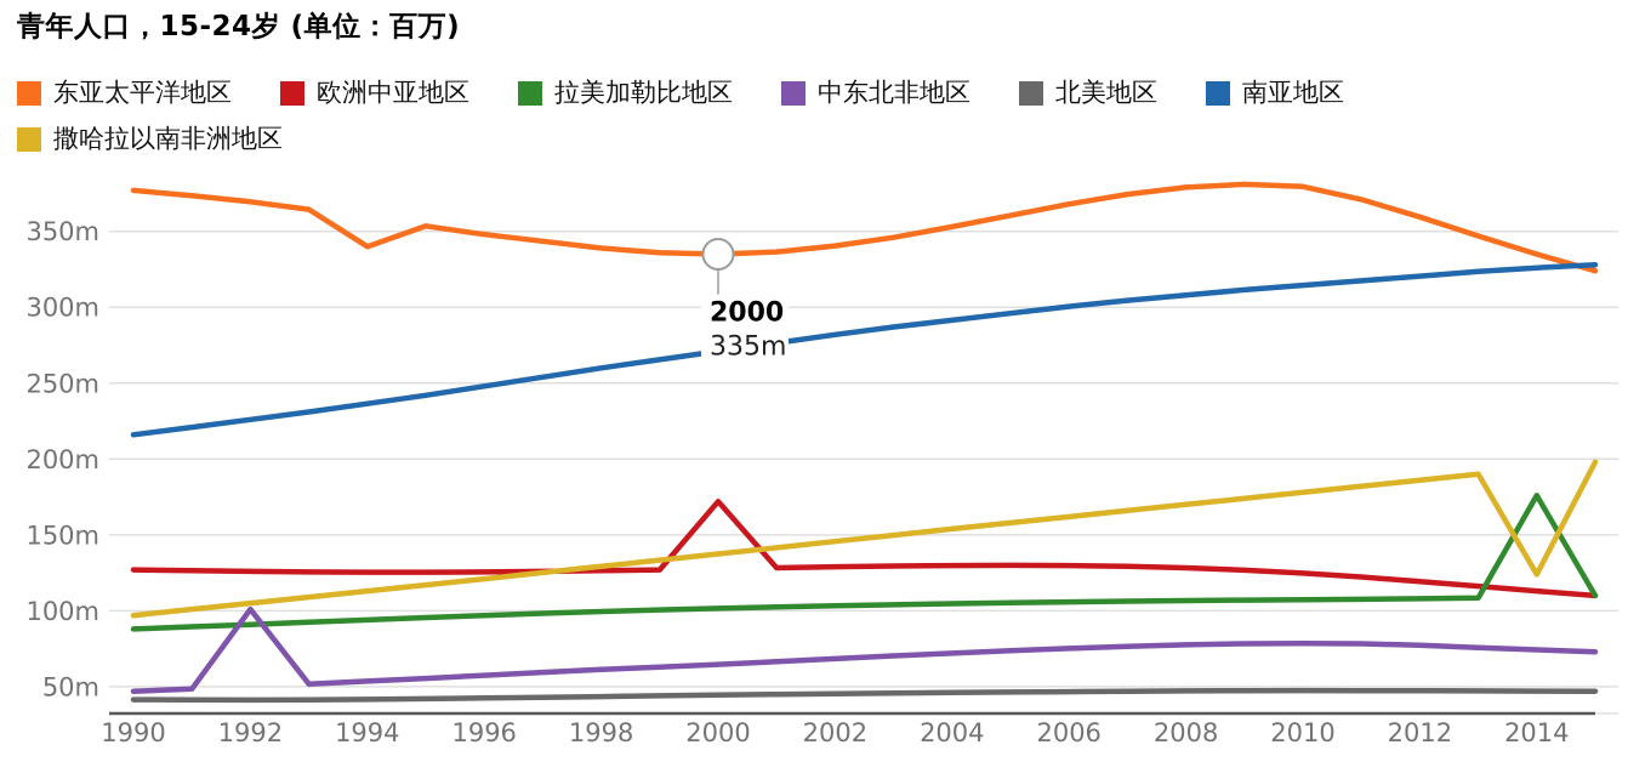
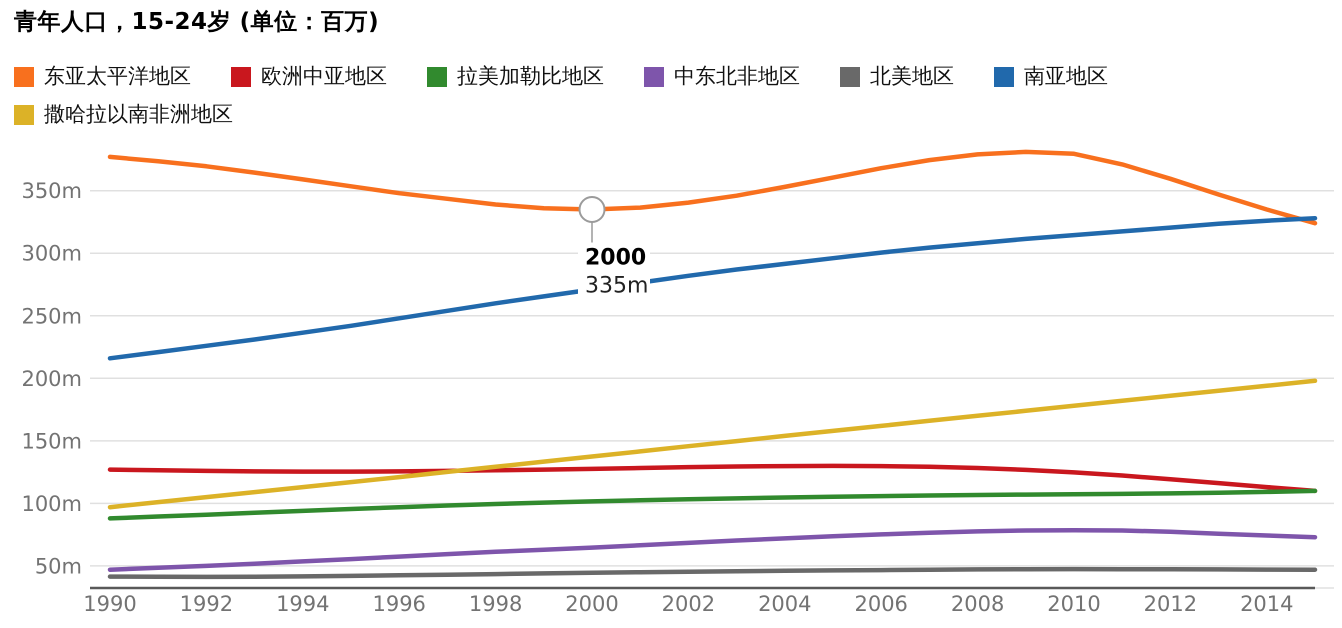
中东北非地区/1992: 101m -> 50m
东亚太平洋地区/1994: 340m -> 359m
欧洲中亚地区/2000: 172m -> 128m
拉美加勒比地区/2014: 176m -> 109m
撒哈拉以南非洲地区/2014: 124m -> 194m
